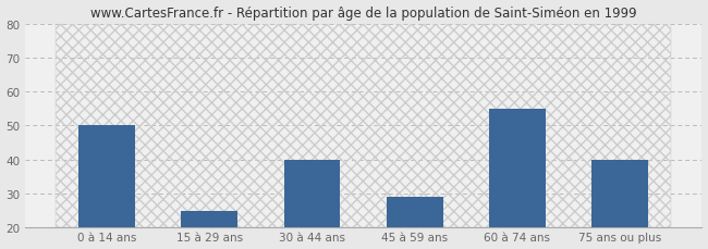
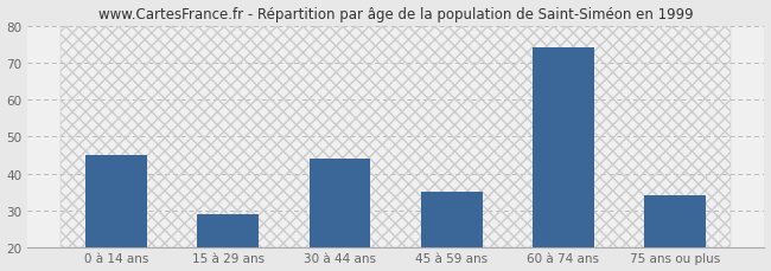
0 à 14 ans: 50 -> 45
15 à 29 ans: 25 -> 29
30 à 44 ans: 40 -> 44
45 à 59 ans: 29 -> 35
60 à 74 ans: 55 -> 74
75 ans ou plus: 40 -> 34
